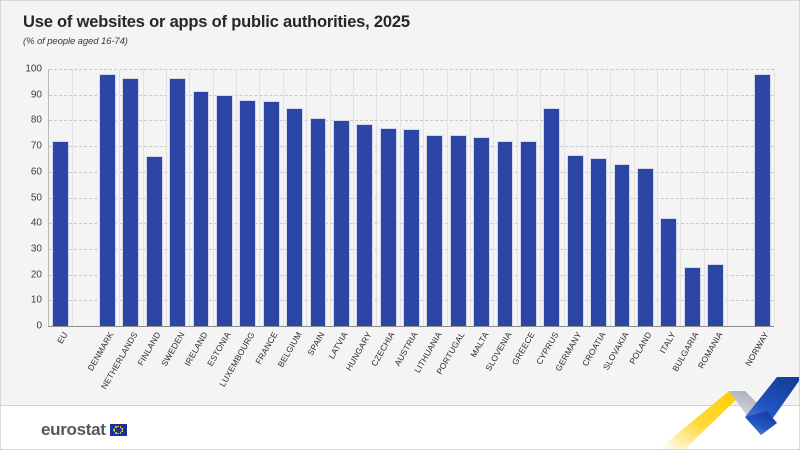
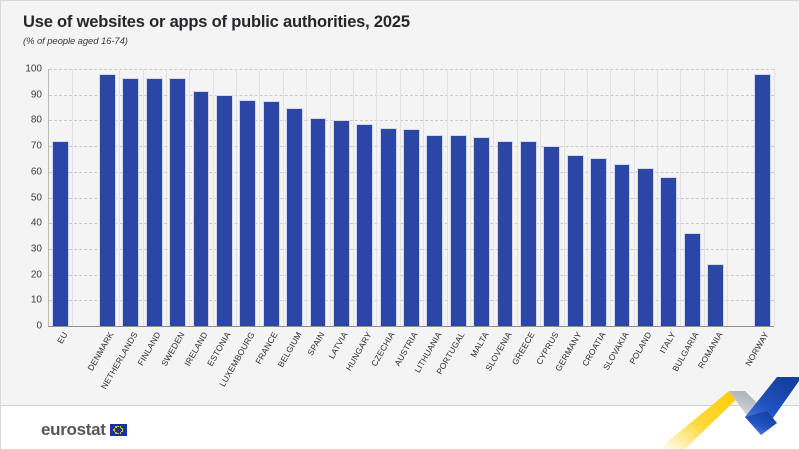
FINLAND: 66 -> 96
CYPRUS: 85 -> 70
ITALY: 42 -> 58
BULGARIA: 23 -> 36
